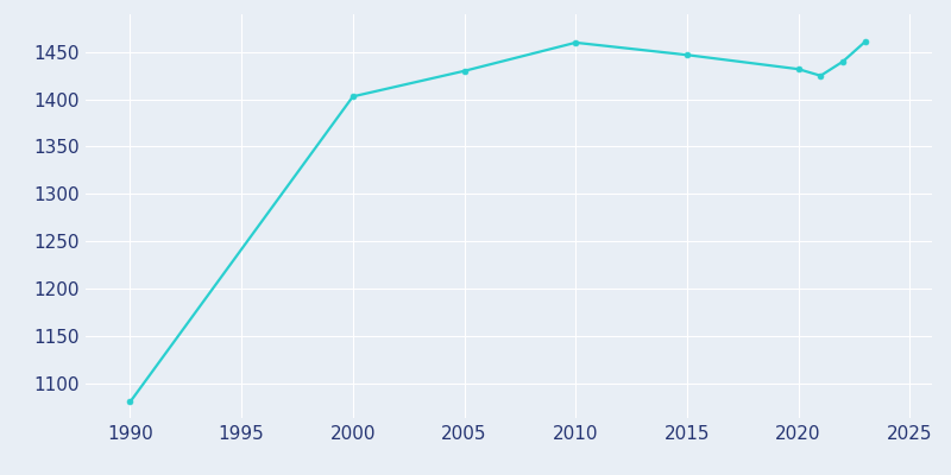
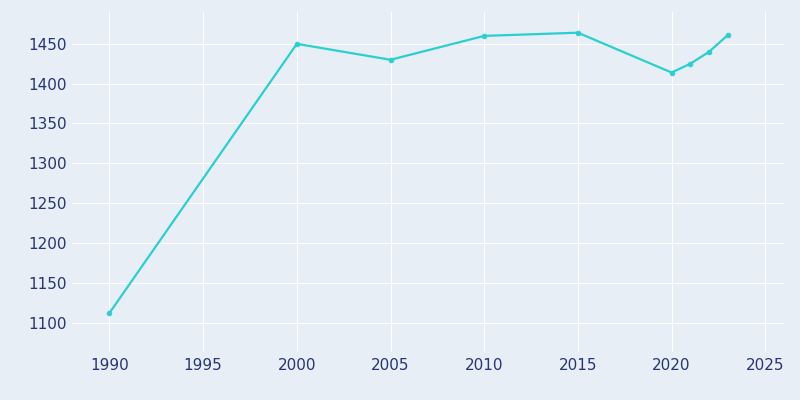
1990: 1080 -> 1112
2000: 1403 -> 1450
2015: 1447 -> 1464
2020: 1432 -> 1414
